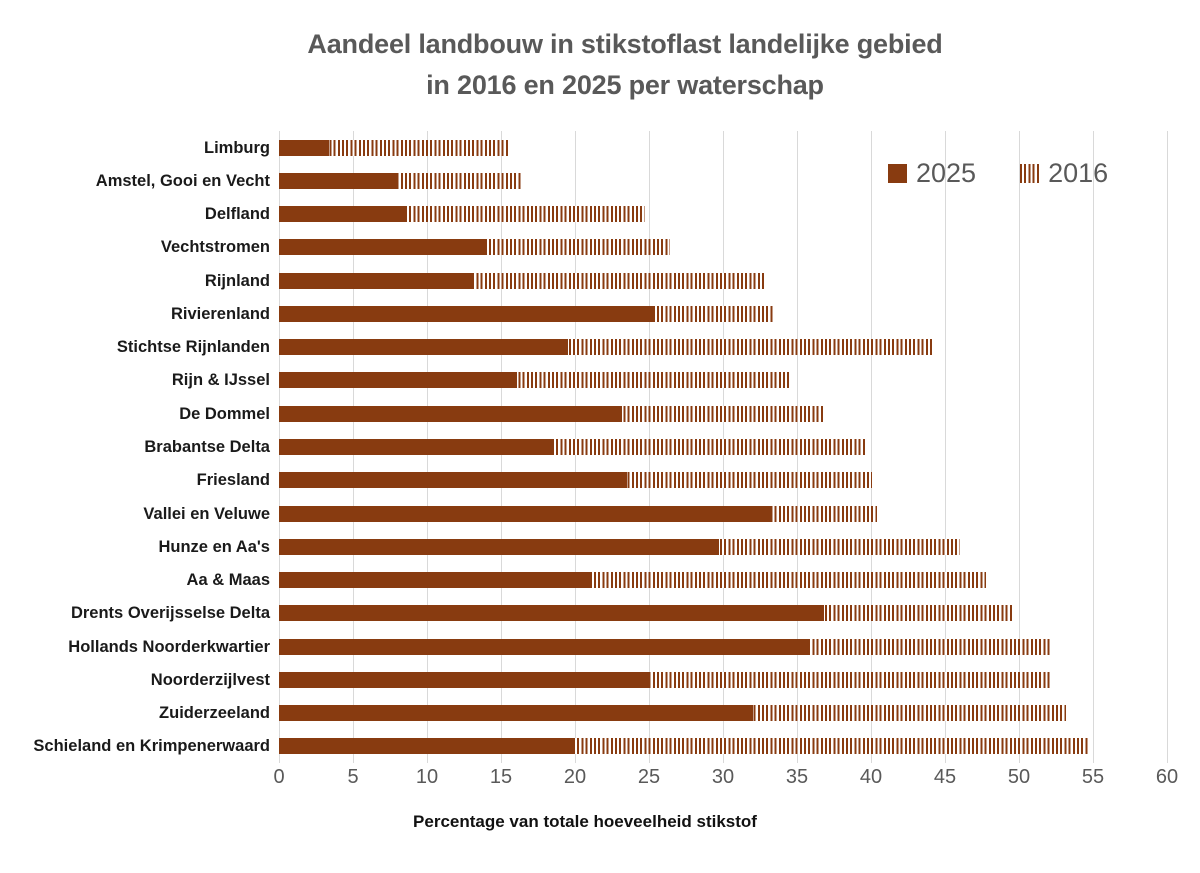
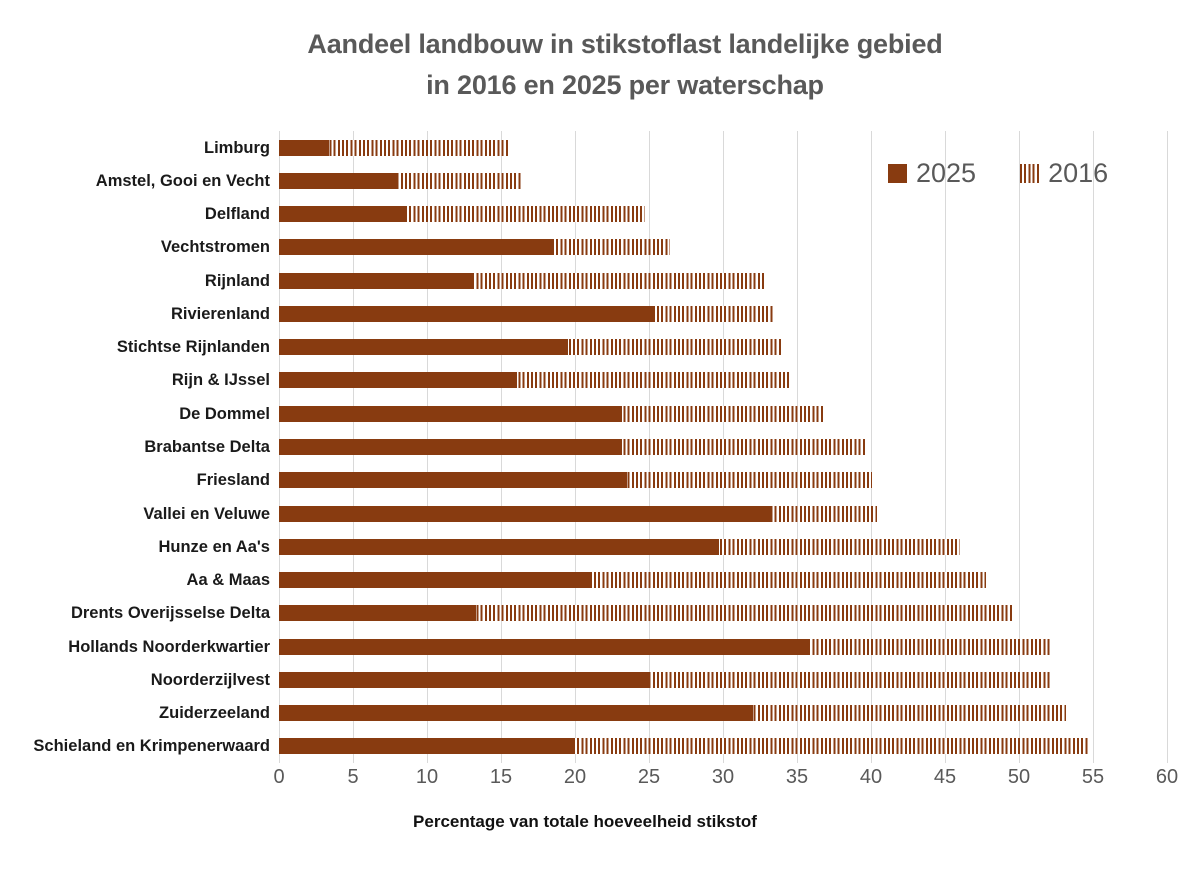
2025/Vechtstromen: 14.0 -> 18.5
2016/Stichtse Rijnlanden: 44.1 -> 33.9
2025/Brabantse Delta: 18.5 -> 23.2
2025/Drents Overijsselse Delta: 36.8 -> 13.3
